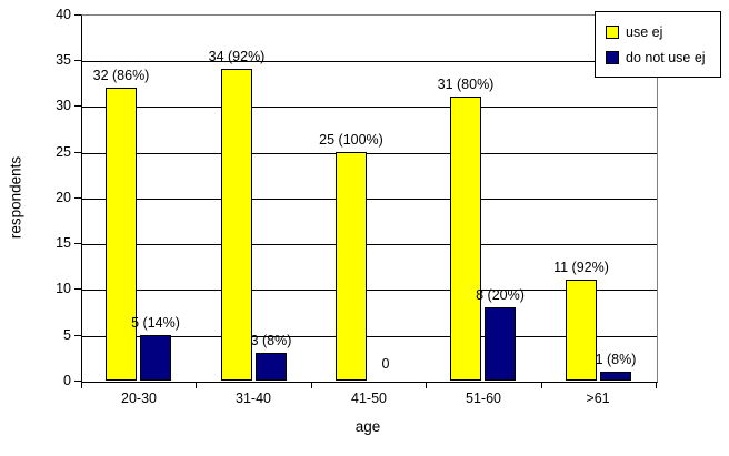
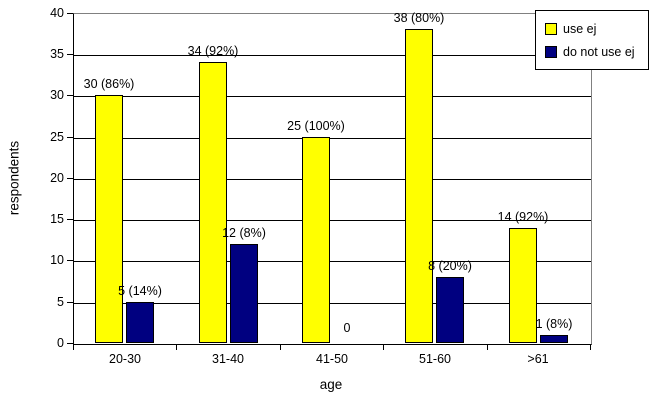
use ej/20-30: 32 -> 30
do not use ej/31-40: 3 -> 12
use ej/51-60: 31 -> 38
use ej/>61: 11 -> 14
